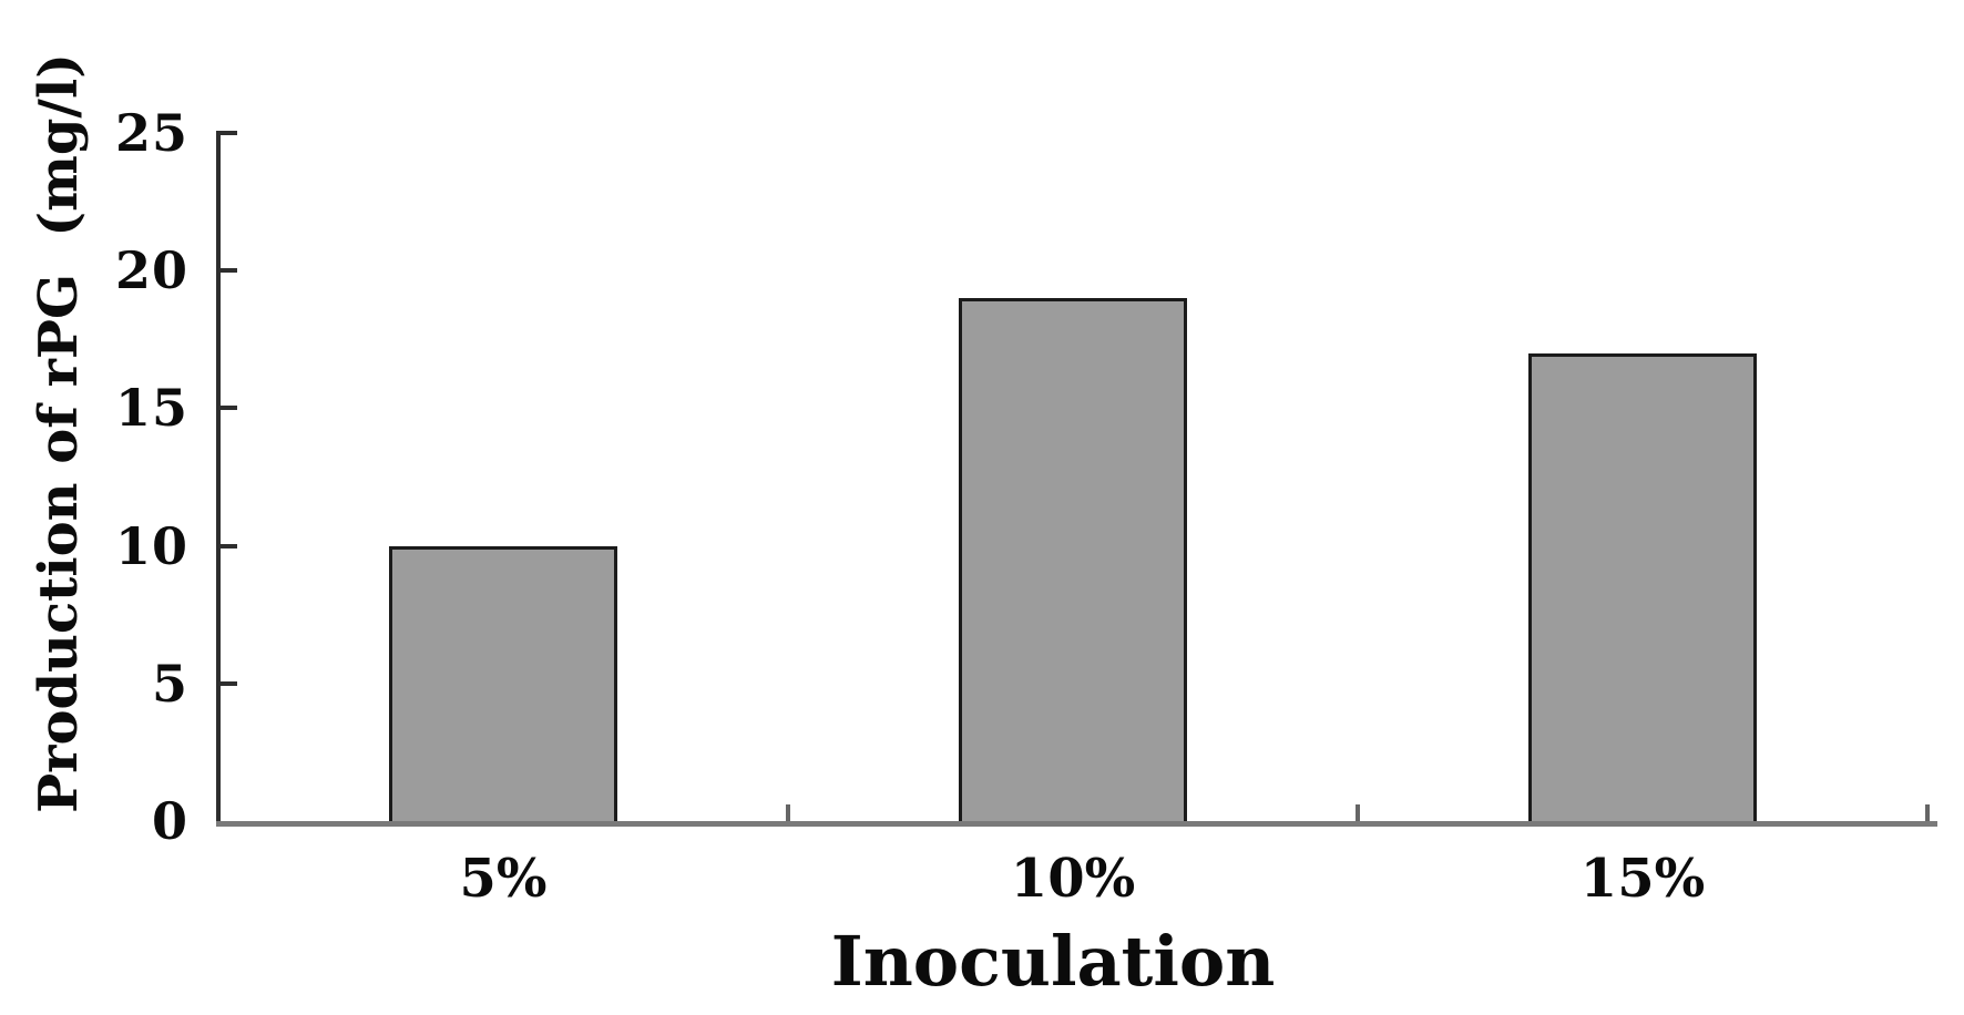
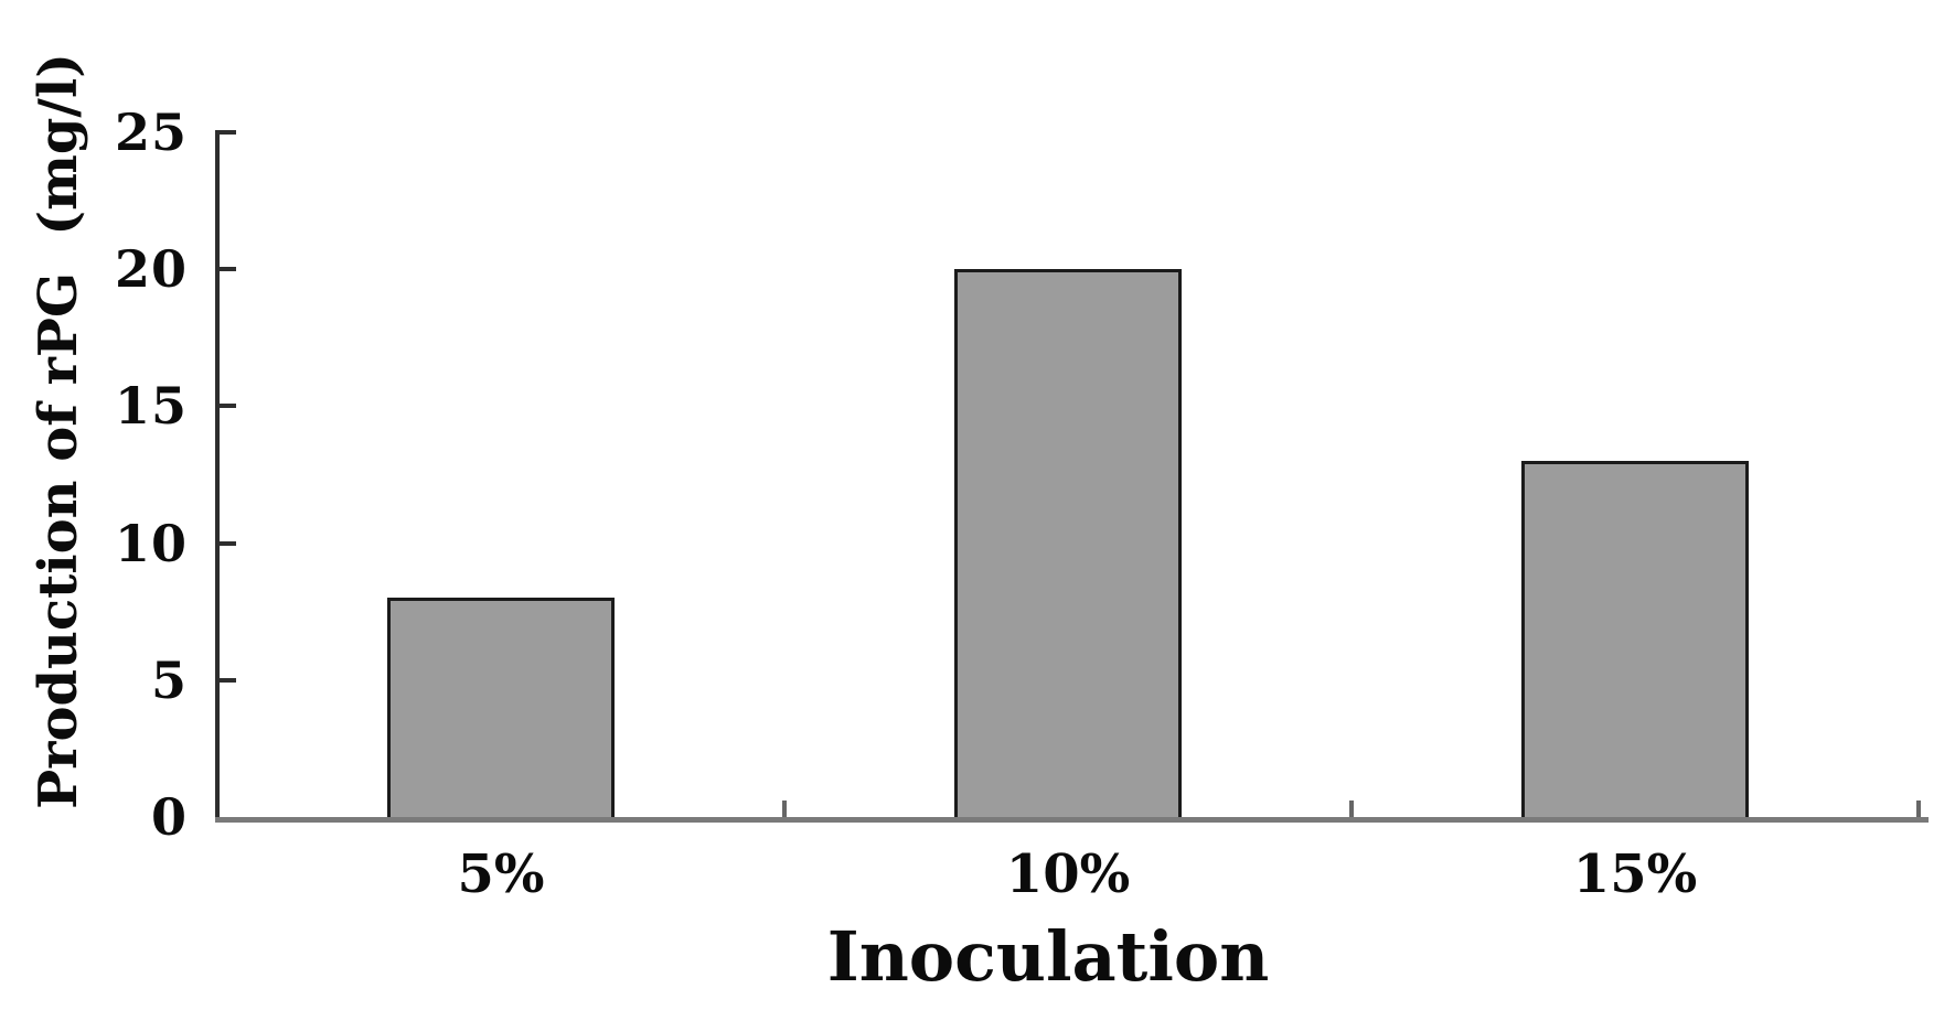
5%: 10 -> 8
10%: 19 -> 20
15%: 17 -> 13
